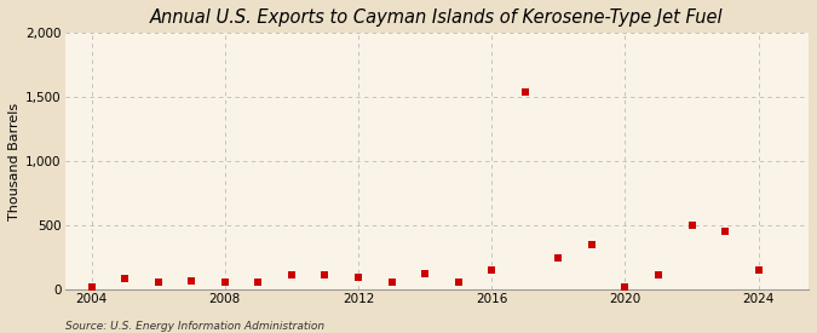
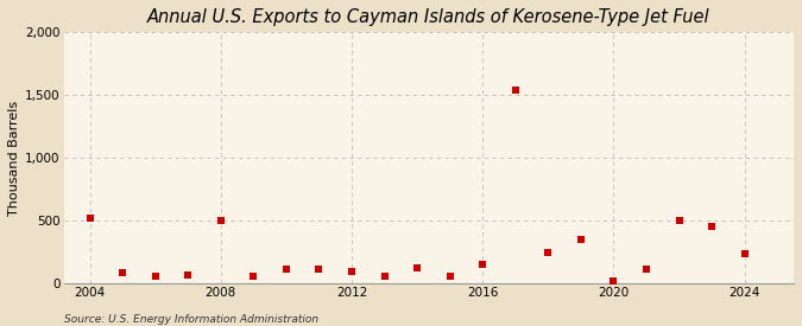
2004: 20 -> 520
2008: 60 -> 500
2024: 140 -> 230
